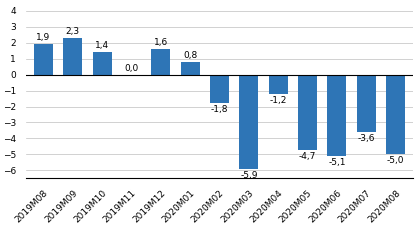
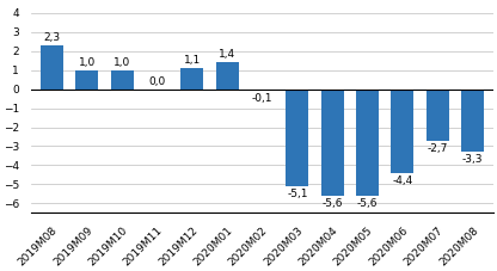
2019M08: 1,9 -> 2,3
2019M09: 2,3 -> 1,0
2019M10: 1,4 -> 1,0
2019M12: 1,6 -> 1,1
2020M01: 0,8 -> 1,4
2020M02: -1,8 -> -0,1
2020M03: -5,9 -> -5,1
2020M04: -1,2 -> -5,6
2020M05: -4,7 -> -5,6
2020M06: -5,1 -> -4,4
2020M07: -3,6 -> -2,7
2020M08: -5,0 -> -3,3
